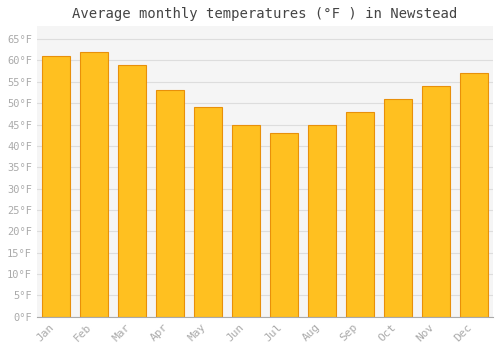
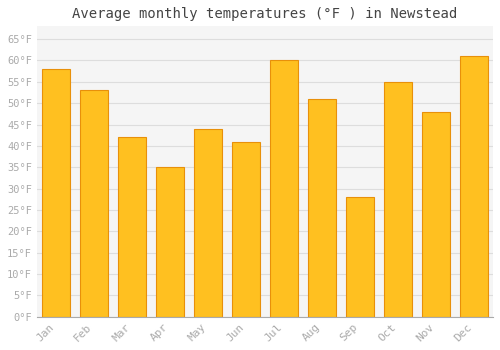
Jan: 61°F -> 58°F
Feb: 62°F -> 53°F
Mar: 59°F -> 42°F
Apr: 53°F -> 35°F
May: 49°F -> 44°F
Jun: 45°F -> 41°F
Jul: 43°F -> 60°F
Aug: 45°F -> 51°F
Sep: 48°F -> 28°F
Oct: 51°F -> 55°F
Nov: 54°F -> 48°F
Dec: 57°F -> 61°F
